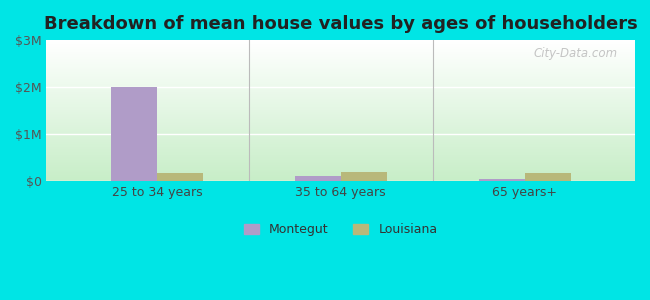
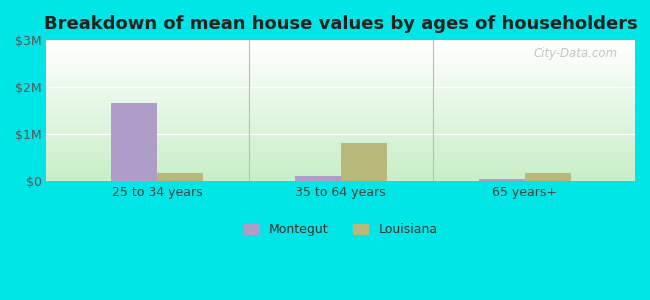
Montegut/25 to 34 years: $2.00M -> $1.65M
Louisiana/35 to 64 years: $0.20M -> $0.80M
